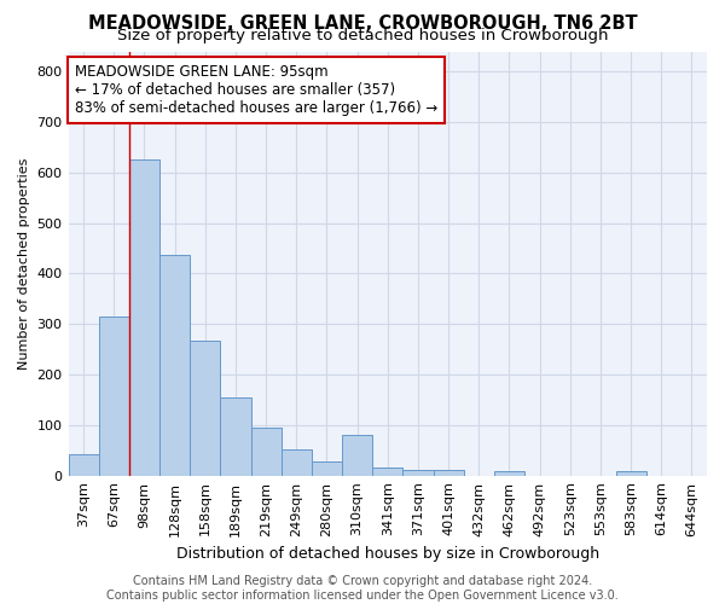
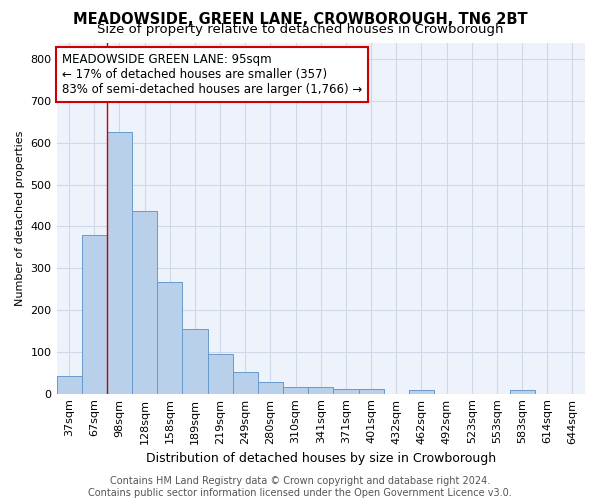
67sqm: 315 -> 380
310sqm: 80 -> 15
